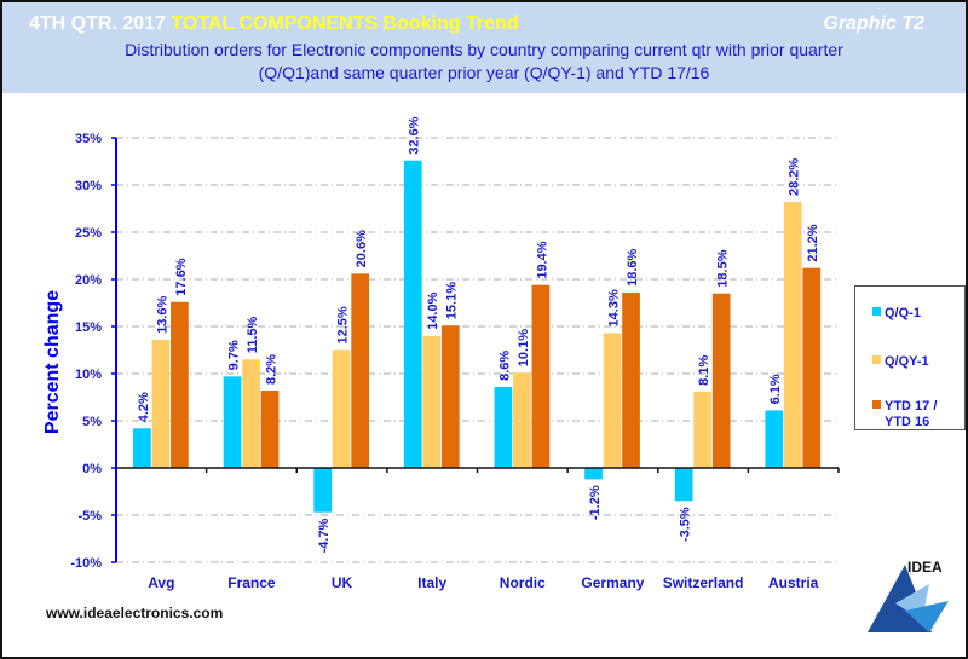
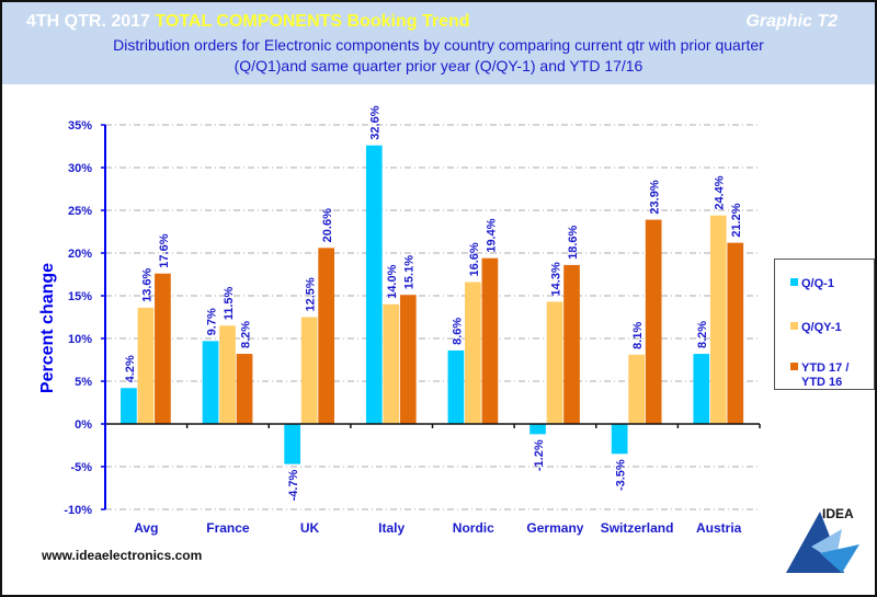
Q/QY-1/Nordic: 10.1% -> 16.6%
YTD 17 / YTD 16/Switzerland: 18.5% -> 23.9%
Q/Q-1/Austria: 6.1% -> 8.2%
Q/QY-1/Austria: 28.2% -> 24.4%
